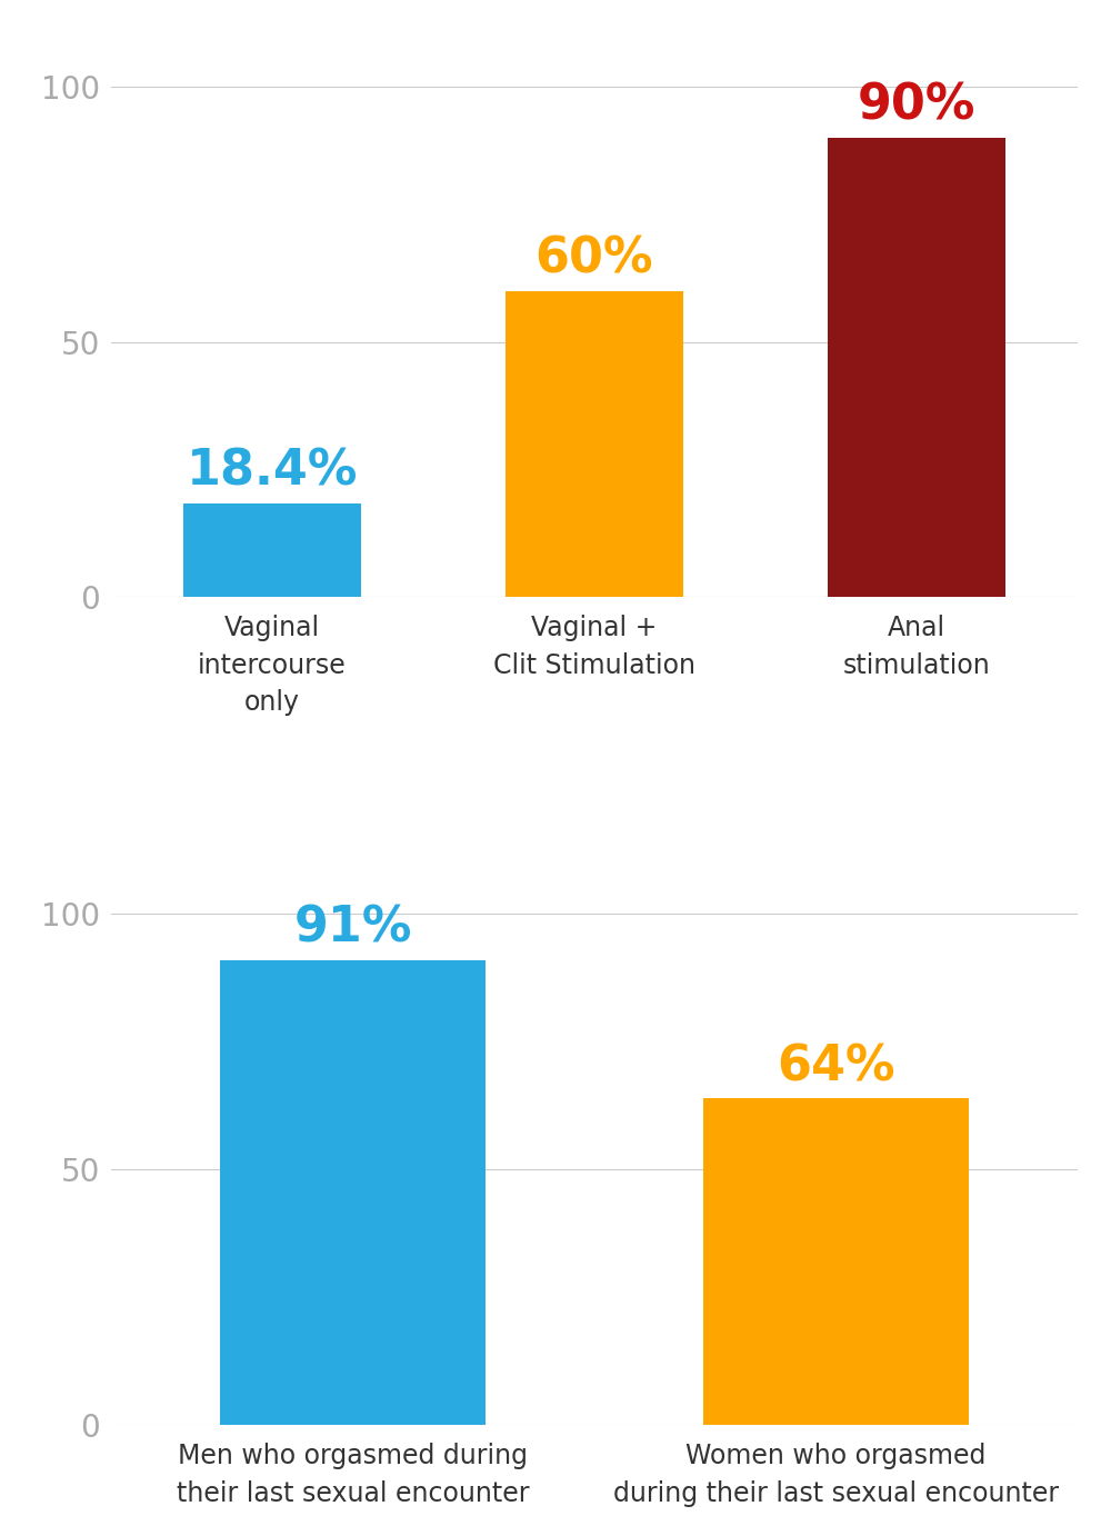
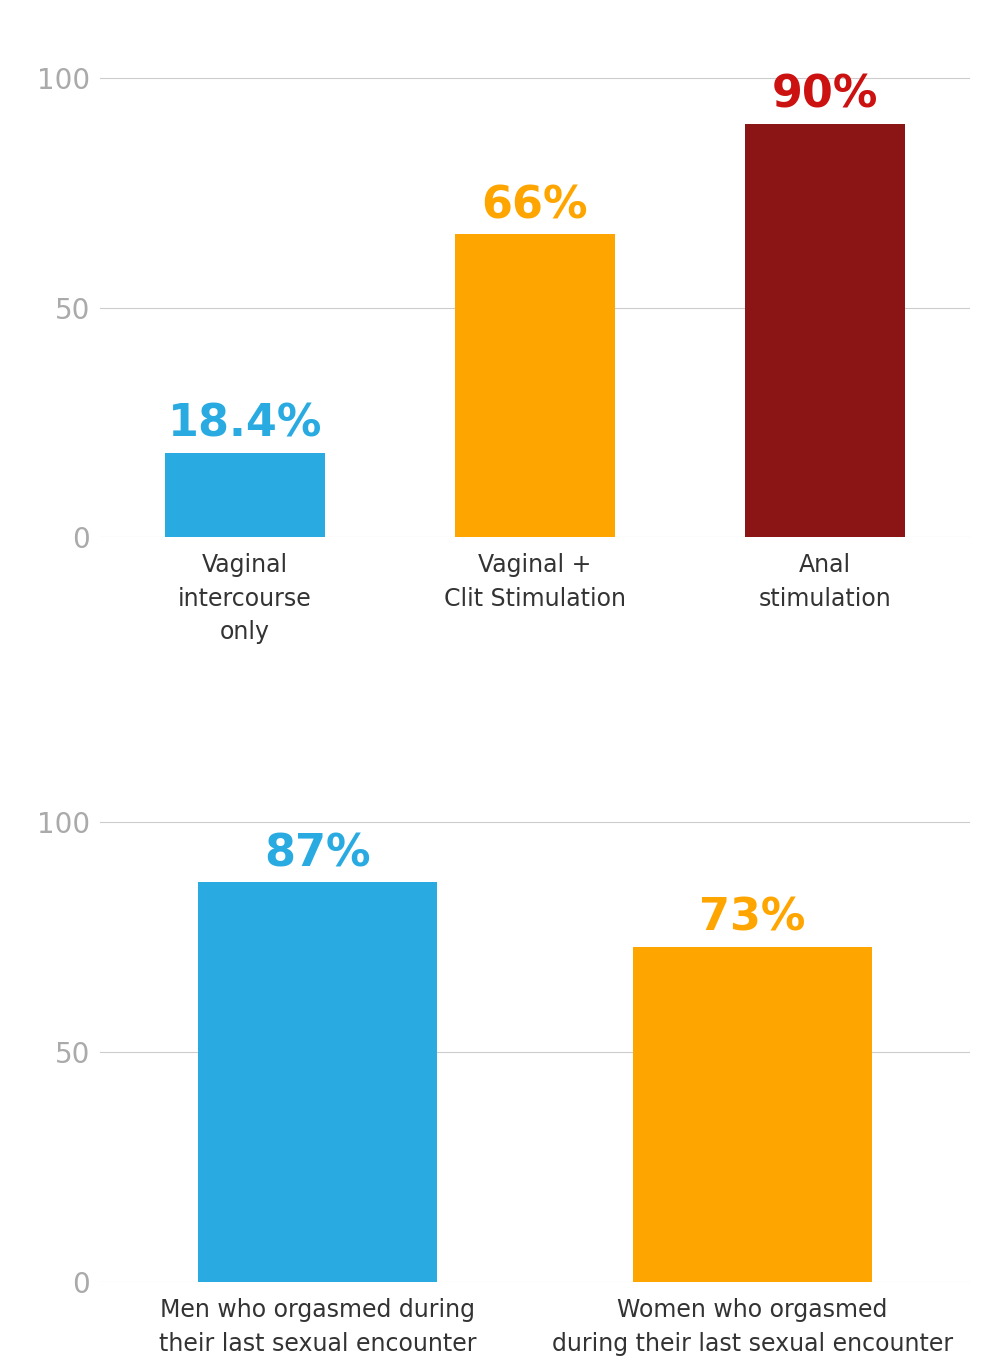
Vaginal + Clit Stimulation: 60% -> 66%
Men who orgasmed during their last sexual encounter: 91% -> 87%
Women who orgasmed during their last sexual encounter: 64% -> 73%
